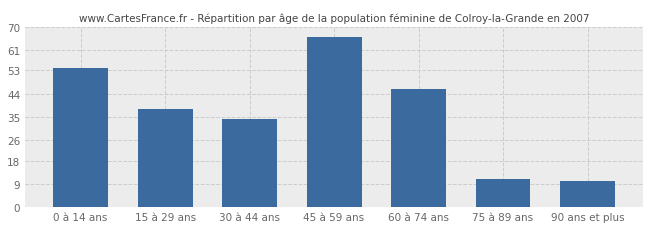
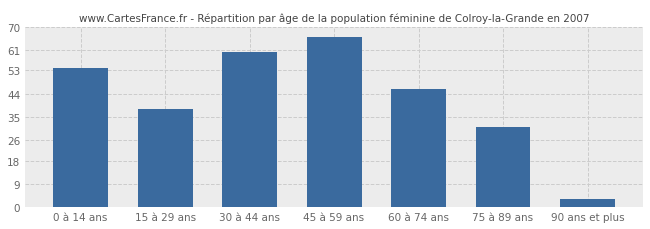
30 à 44 ans: 34 -> 60
75 à 89 ans: 11 -> 31
90 ans et plus: 10 -> 3
